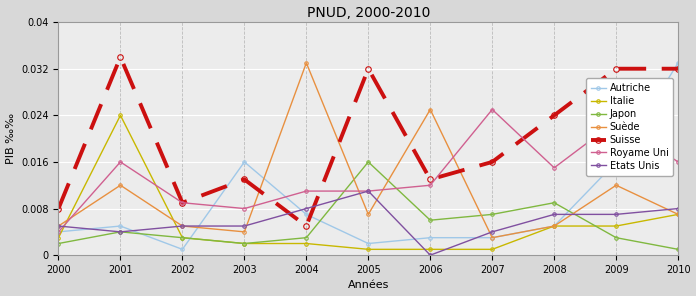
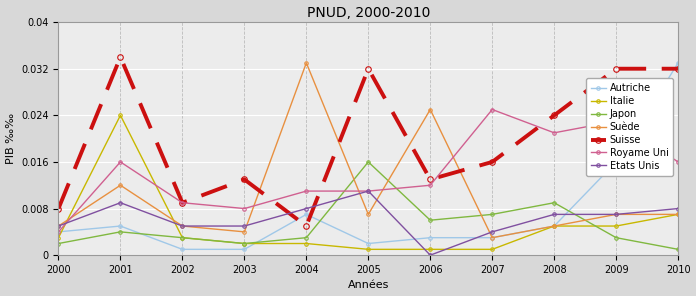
Etats Unis/2001: 0.004 -> 0.009
Autriche/2003: 0.016 -> 0.001
Royame Uni/2008: 0.015 -> 0.021
Suède/2009: 0.012 -> 0.007
